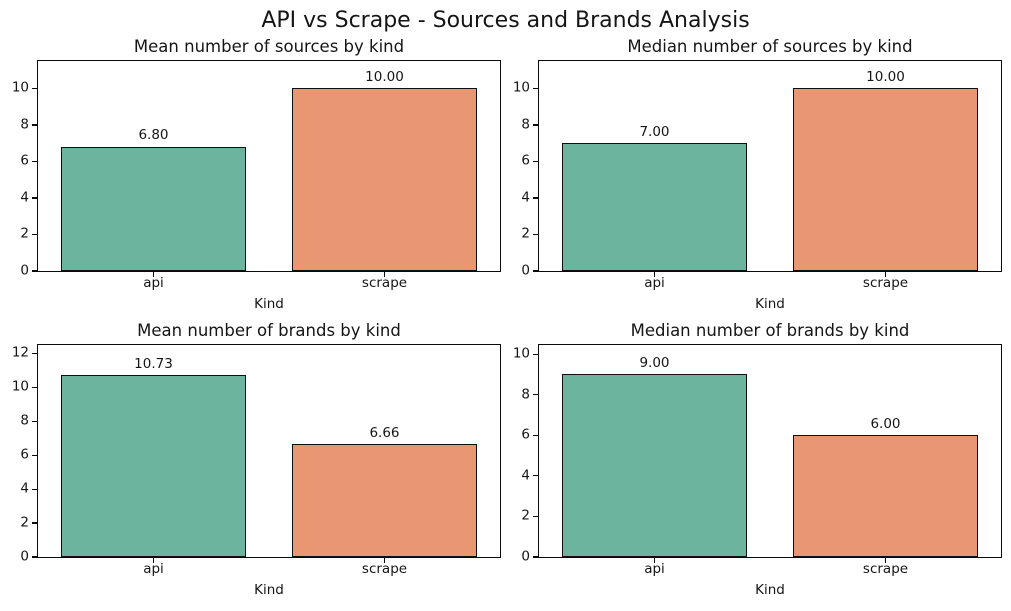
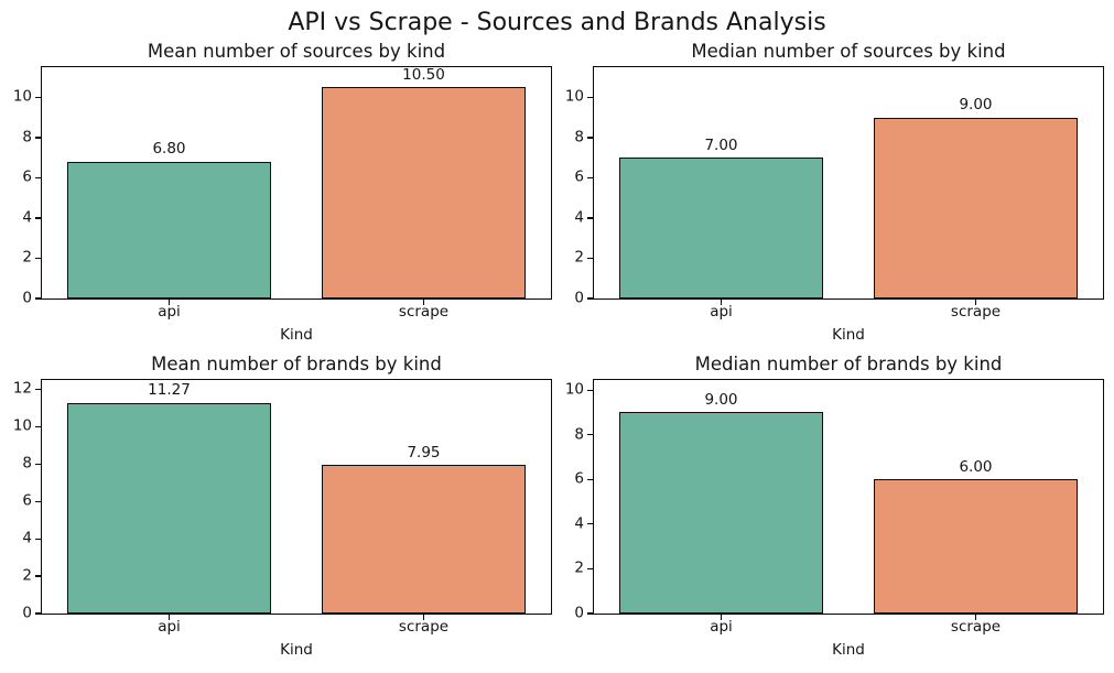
Mean number of sources by kind/scrape: 10.00 -> 10.50
Median number of sources by kind/scrape: 10.00 -> 9.00
Mean number of brands by kind/api: 10.73 -> 11.27
Mean number of brands by kind/scrape: 6.66 -> 7.95
